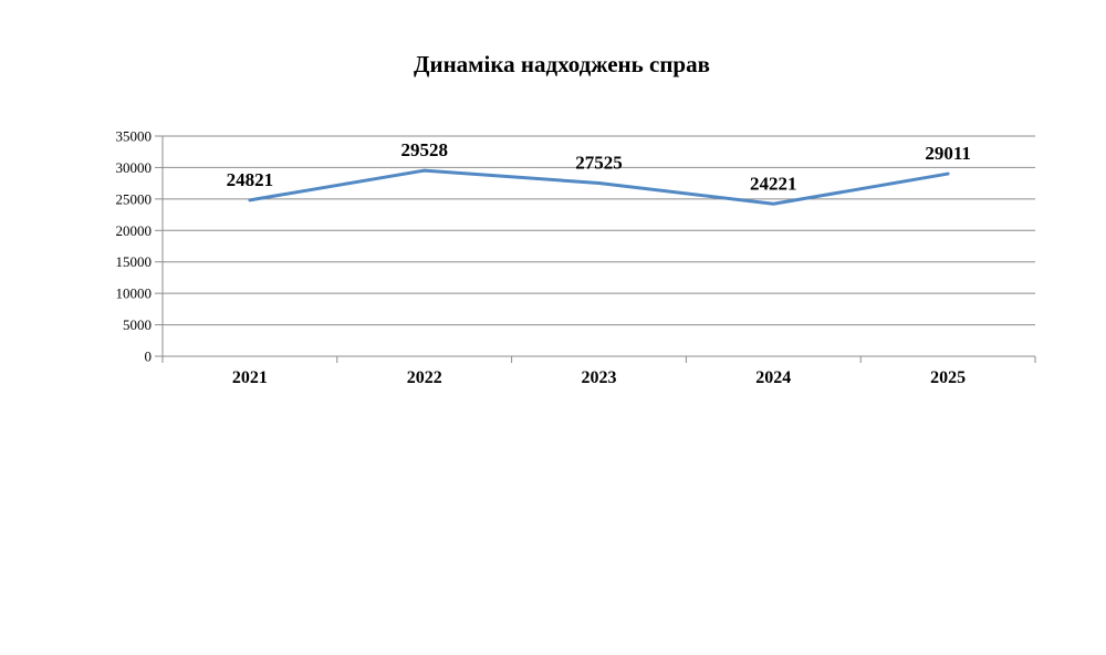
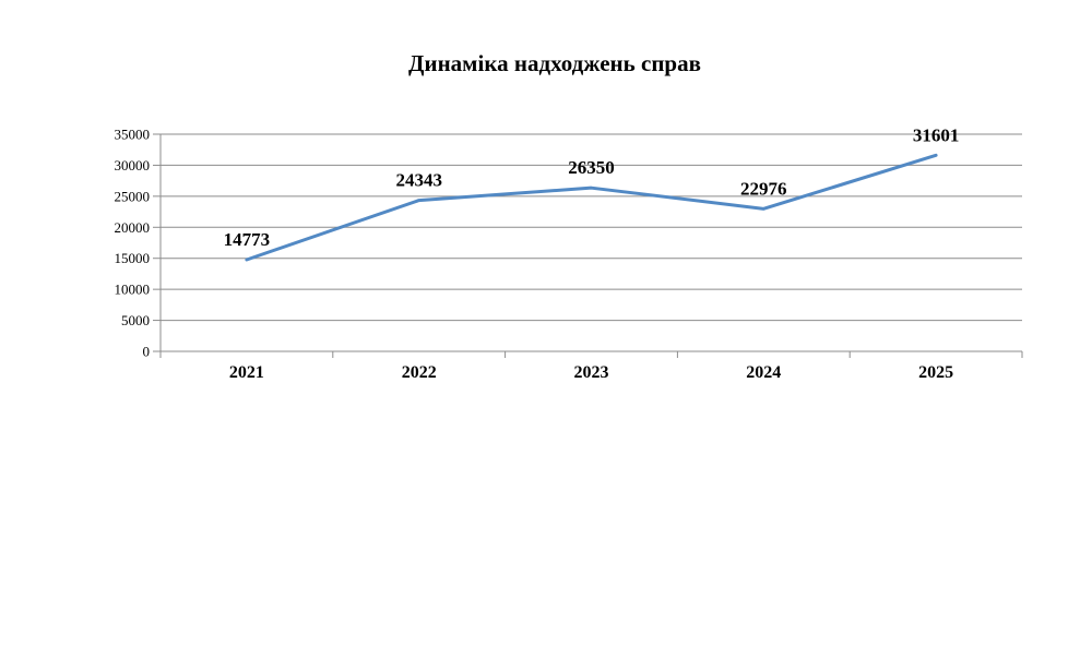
2021: 24821 -> 14773
2022: 29528 -> 24343
2023: 27525 -> 26350
2024: 24221 -> 22976
2025: 29011 -> 31601
